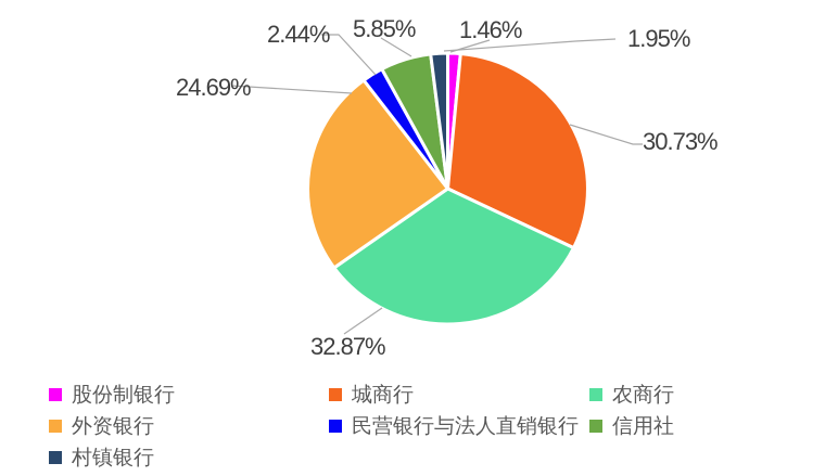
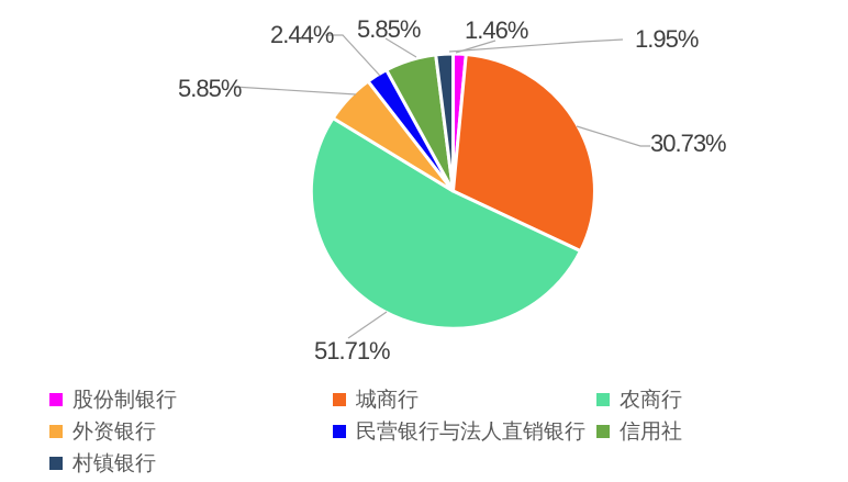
农商行: 32.87% -> 51.71%
外资银行: 24.69% -> 5.85%
